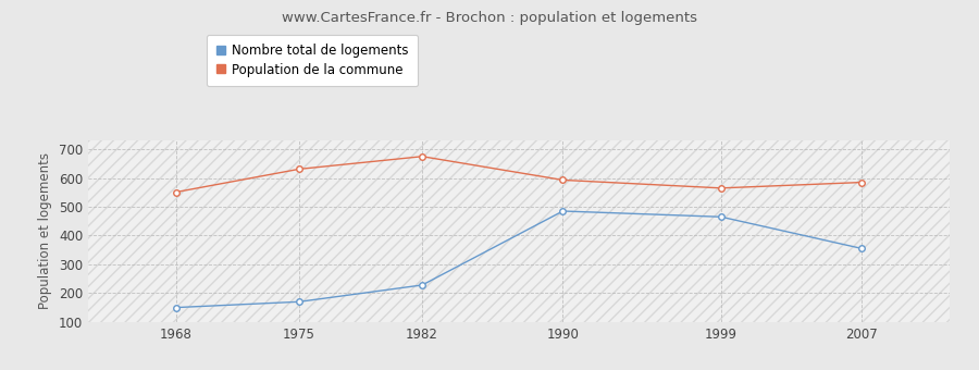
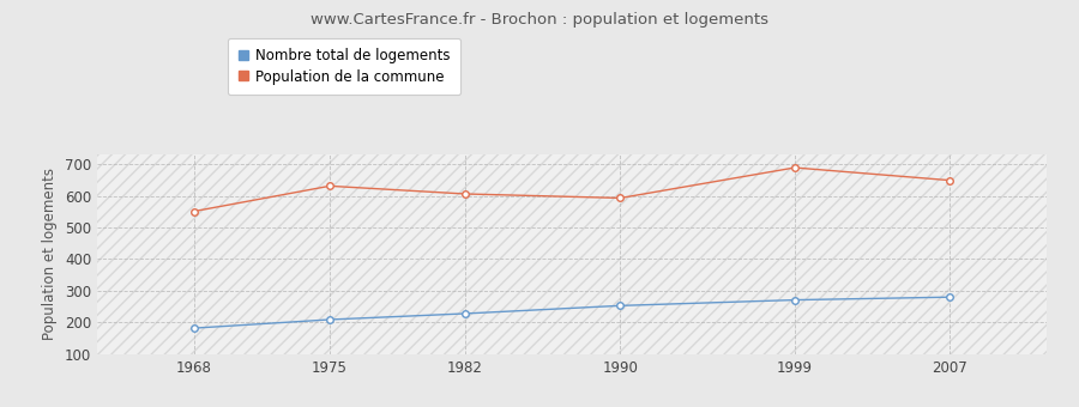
Nombre total de logements/1968: 150 -> 182
Nombre total de logements/1975: 170 -> 209
Population de la commune/1982: 675 -> 606
Nombre total de logements/1990: 485 -> 253
Nombre total de logements/1999: 465 -> 271
Population de la commune/1999: 565 -> 689
Nombre total de logements/2007: 355 -> 280
Population de la commune/2007: 585 -> 649
